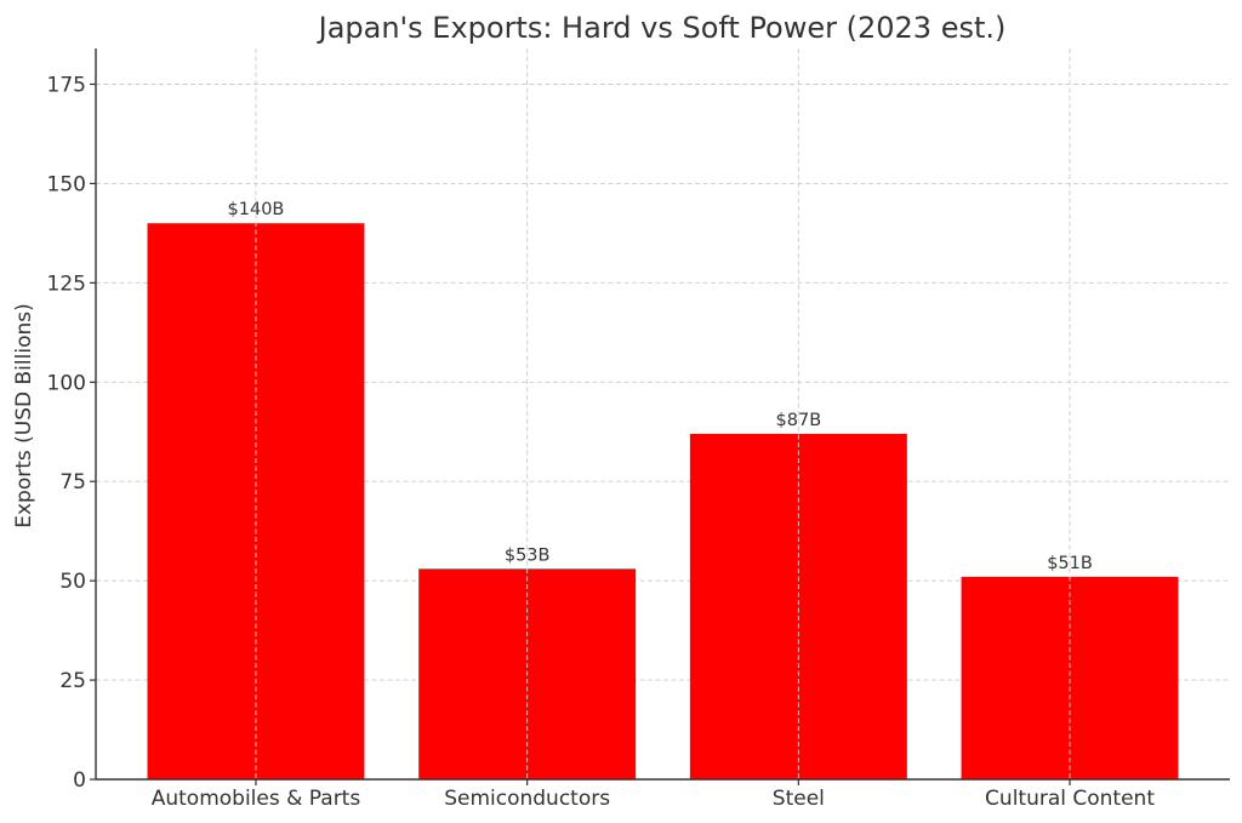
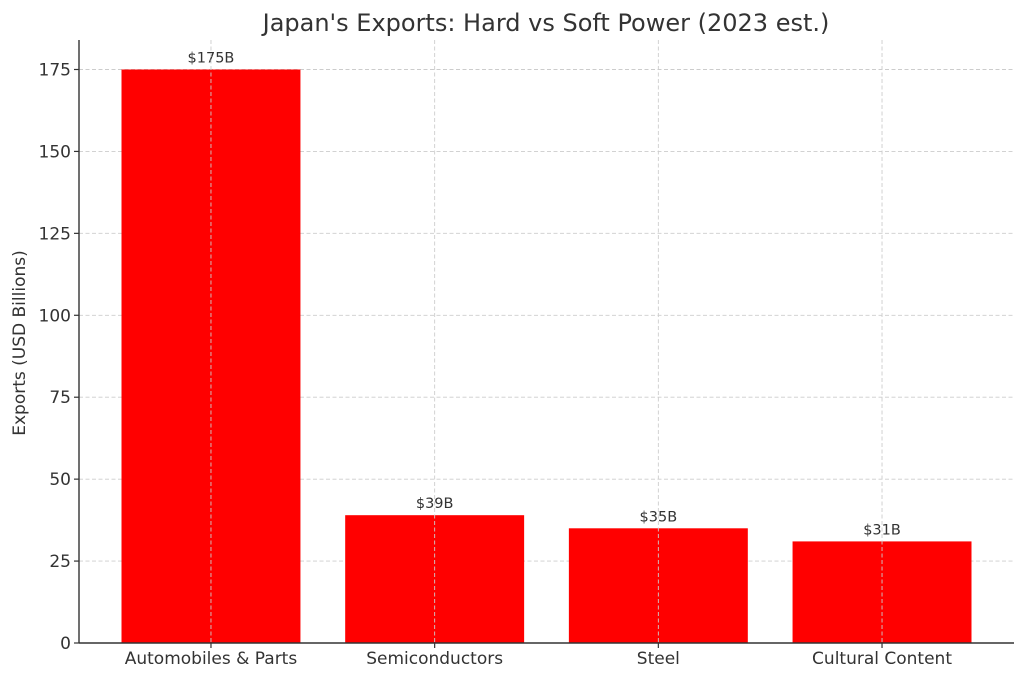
Automobiles & Parts: $140B -> $175B
Semiconductors: $53B -> $39B
Steel: $87B -> $35B
Cultural Content: $51B -> $31B
